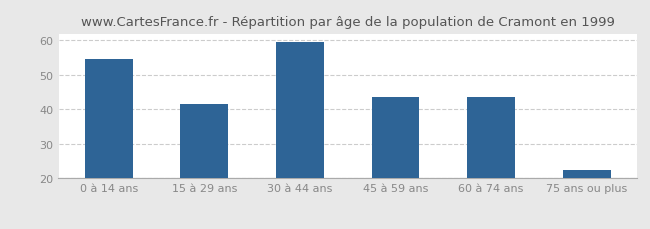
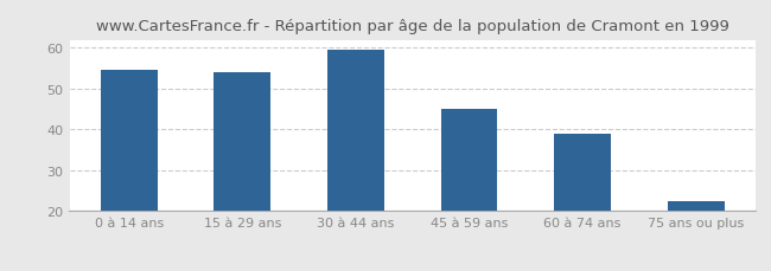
15 à 29 ans: 41.5 -> 54.0
45 à 59 ans: 43.5 -> 45.0
60 à 74 ans: 43.5 -> 39.0
